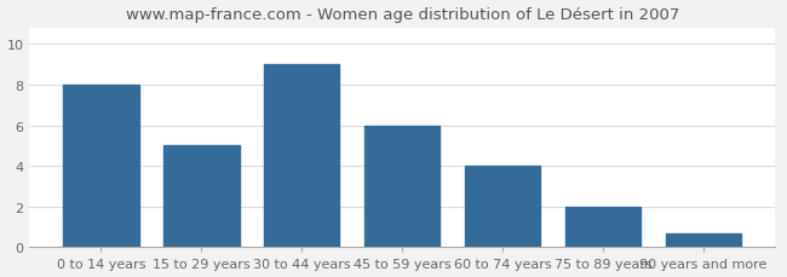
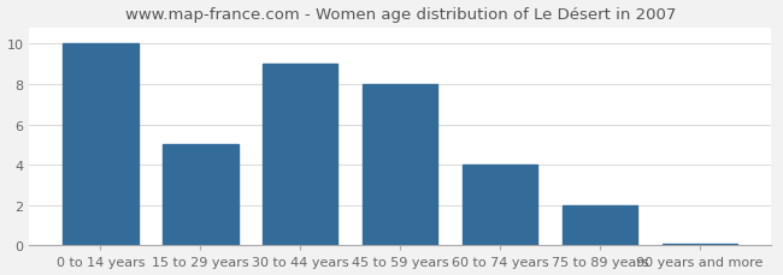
0 to 14 years: 8.0 -> 10.0
45 to 59 years: 6.0 -> 8.0
90 years and more: 0.7 -> 0.1
